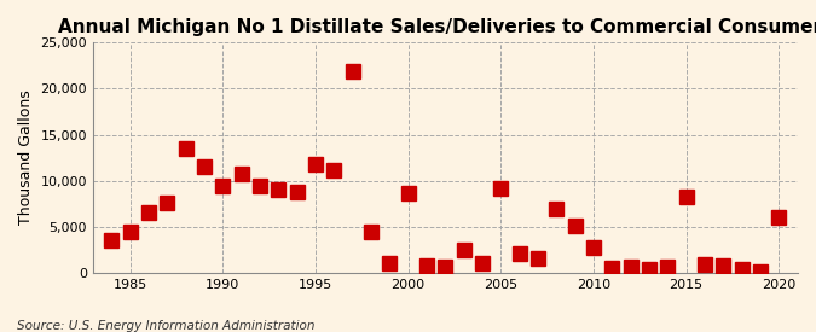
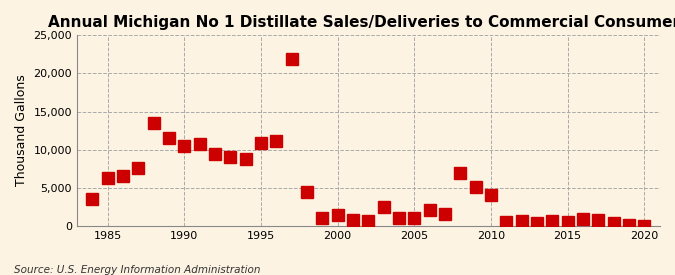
1985: 4,400 -> 6,300
1990: 9,400 -> 10,500
1995: 11,800 -> 10,900
2000: 8,600 -> 1,400
2005: 9,200 -> 1,000
2010: 2,800 -> 4,000
2015: 8,200 -> 500
2020: 6,000 -> 0
